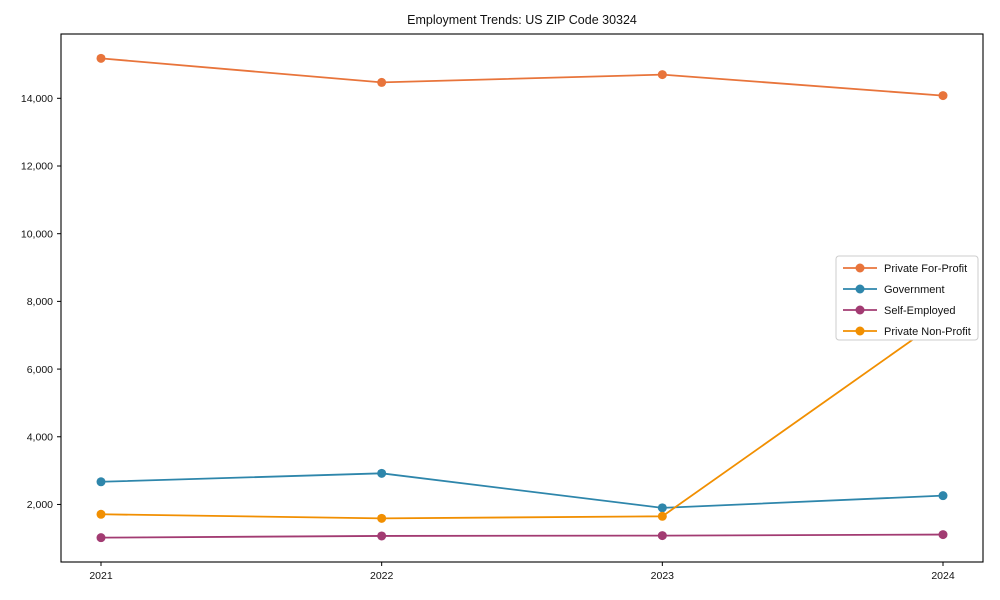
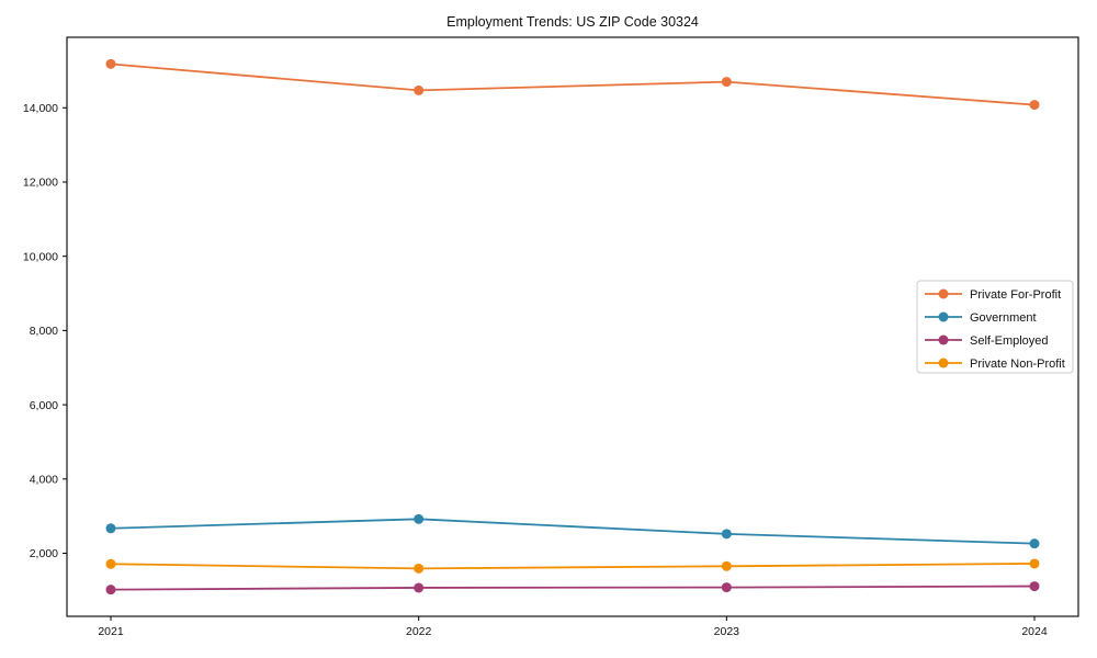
Government/2023: 1900 -> 2500
Private Non-Profit/2024: 7500 -> 1700
